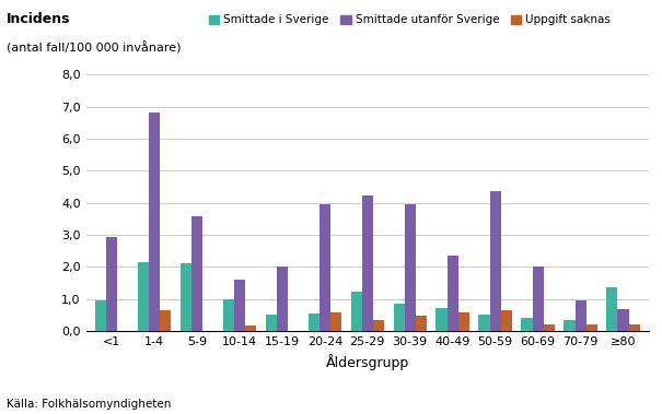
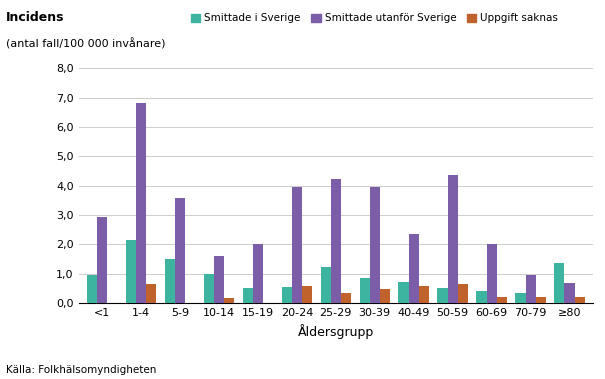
Smittade i Sverige/5-9: 2,12 -> 1,50
